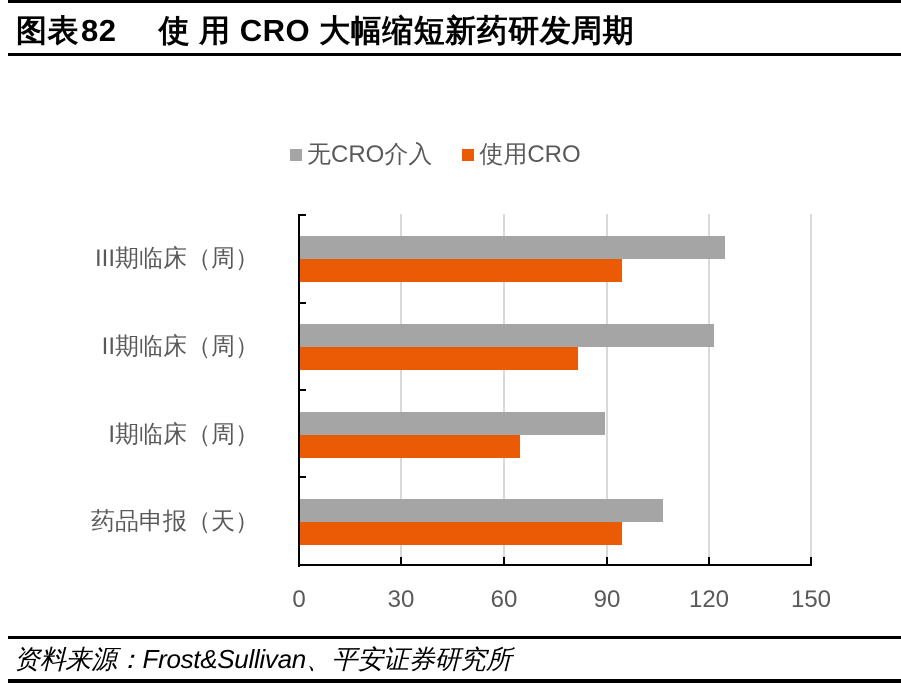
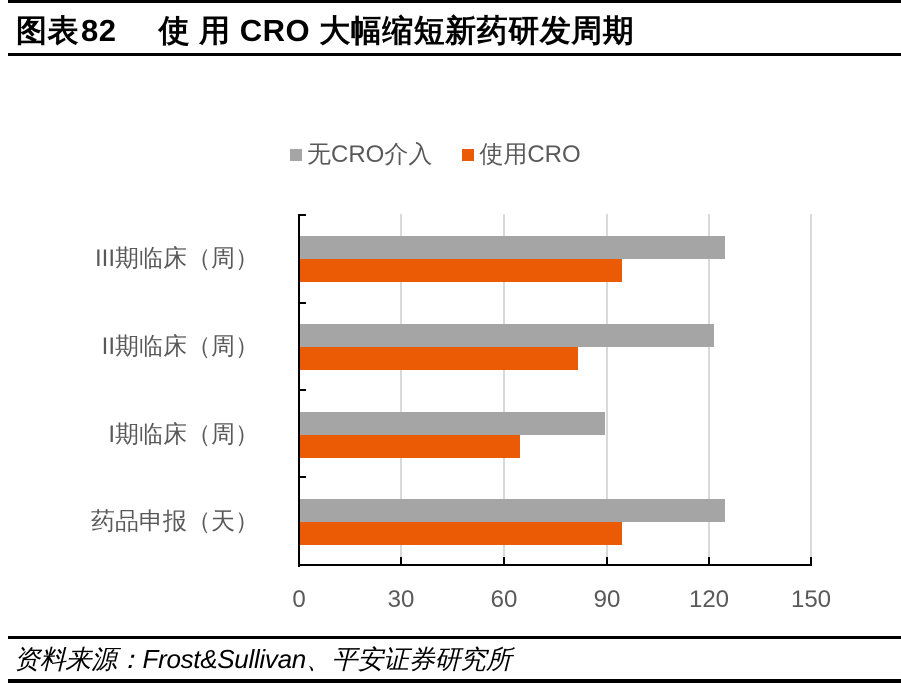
无CRO介入/药品申报（天）: 107 -> 125
